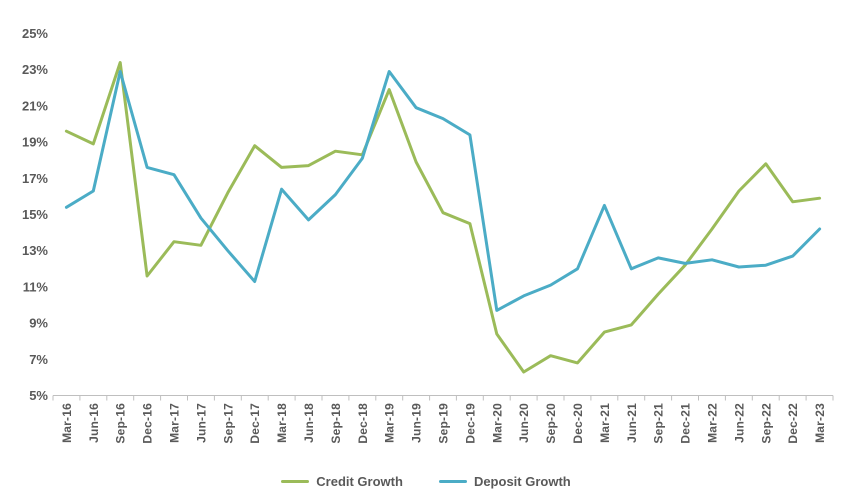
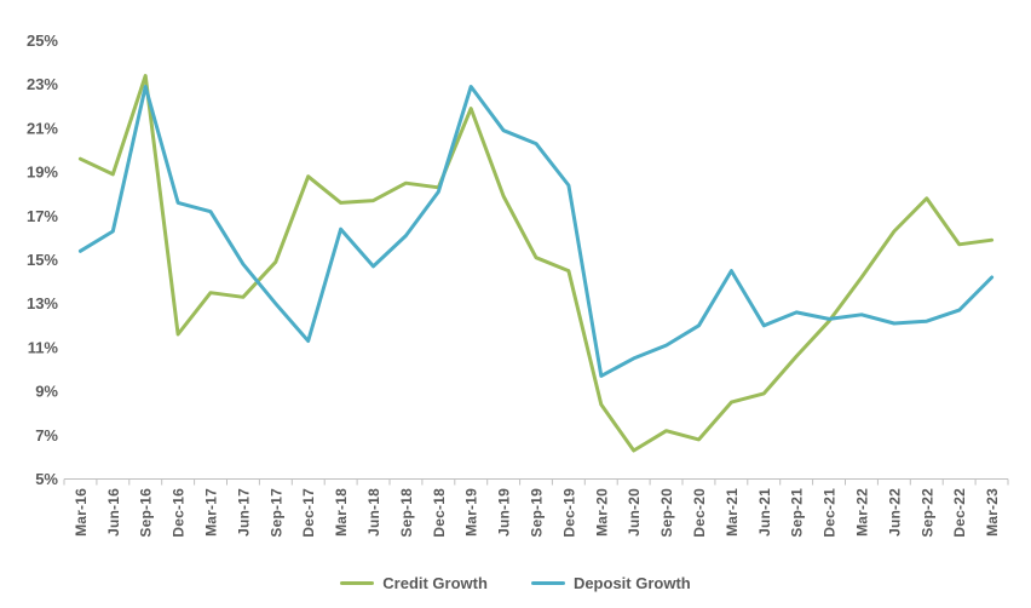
Credit Growth/Sep-17: 16.2% -> 14.9%
Deposit Growth/Dec-19: 19.4% -> 18.4%
Deposit Growth/Mar-21: 15.5% -> 14.5%
